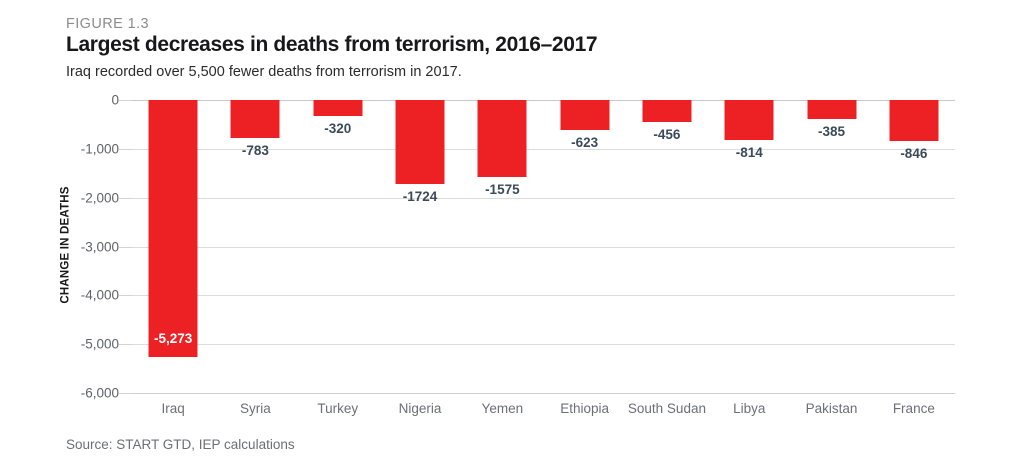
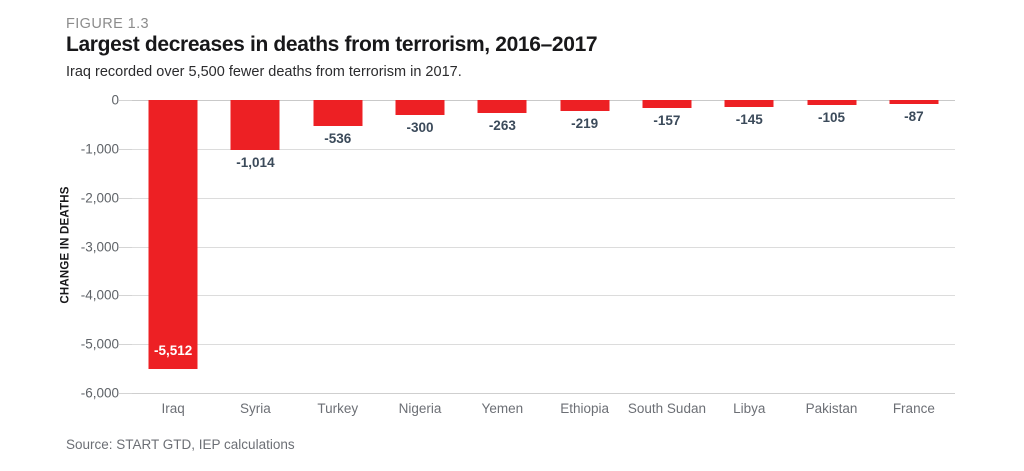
Iraq: -5,273 -> -5,512
Syria: -783 -> -1,014
Turkey: -320 -> -536
Nigeria: -1724 -> -300
Yemen: -1575 -> -263
Ethiopia: -623 -> -219
South Sudan: -456 -> -157
Libya: -814 -> -145
Pakistan: -385 -> -105
France: -846 -> -87
